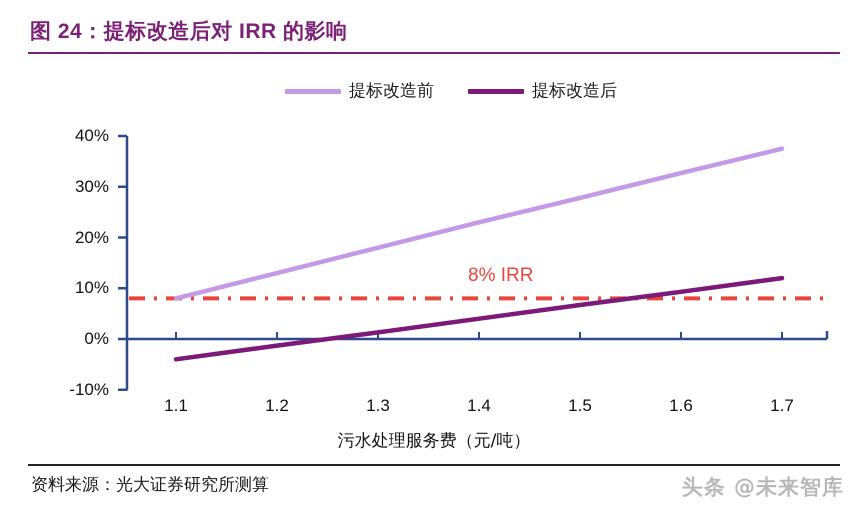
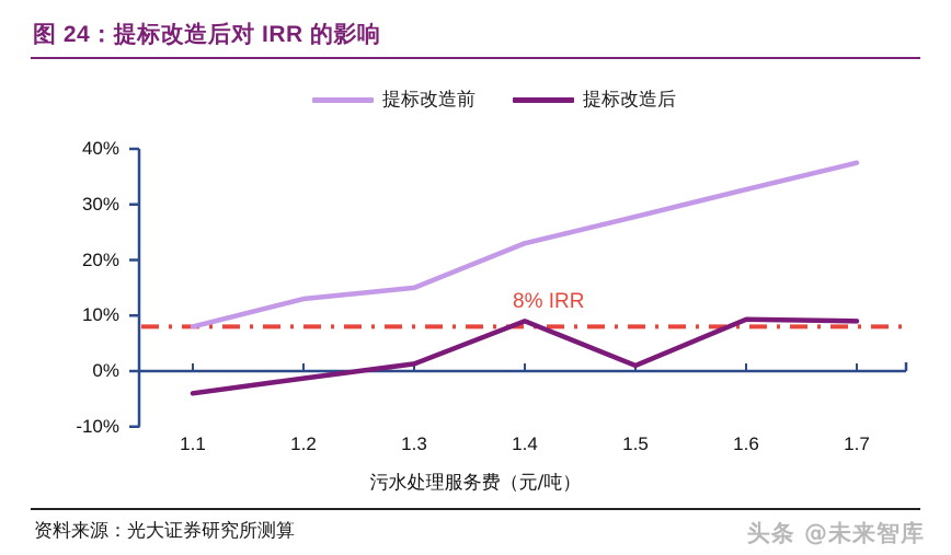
提标改造前/1.3: 18% -> 15%
提标改造后/1.4: 4% -> 9%
提标改造后/1.5: 7% -> 1%
提标改造后/1.7: 12% -> 9%
